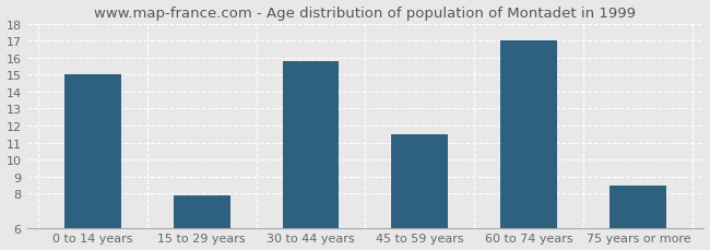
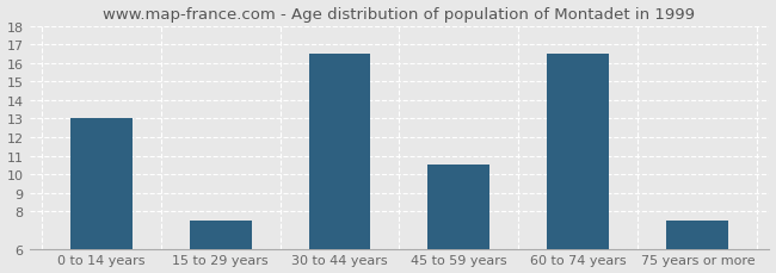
0 to 14 years: 15.0 -> 13.0
15 to 29 years: 7.9 -> 7.5
30 to 44 years: 15.8 -> 16.5
45 to 59 years: 11.5 -> 10.5
60 to 74 years: 17.0 -> 16.5
75 years or more: 8.5 -> 7.5
